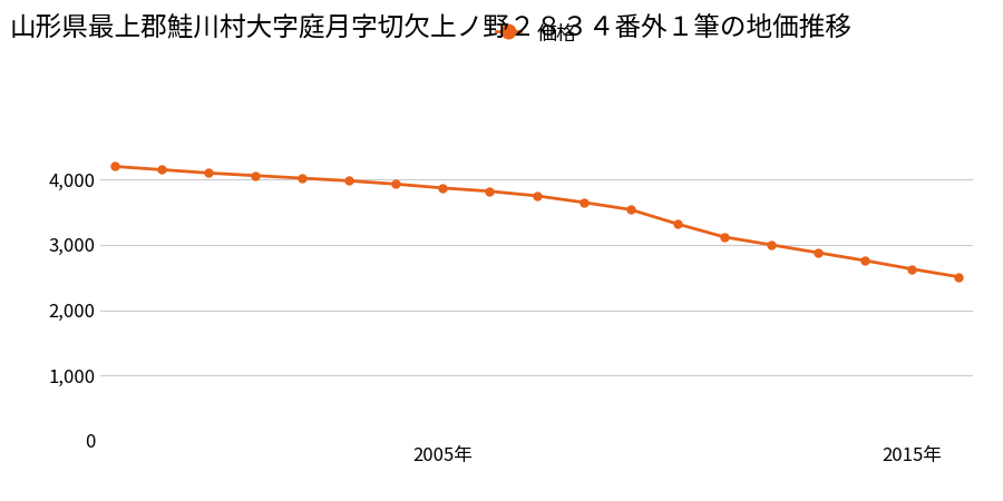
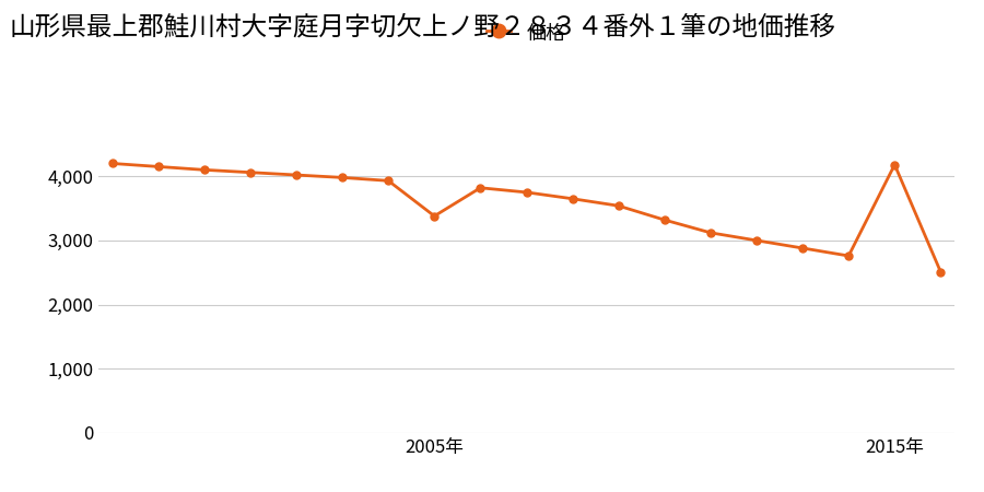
2005年: 3,870 -> 3,380
2015年: 2,630 -> 4,180
